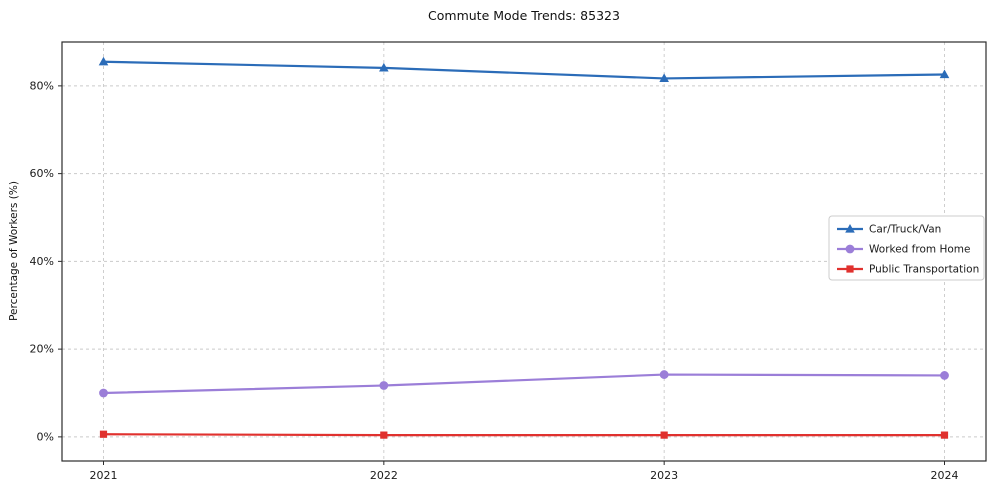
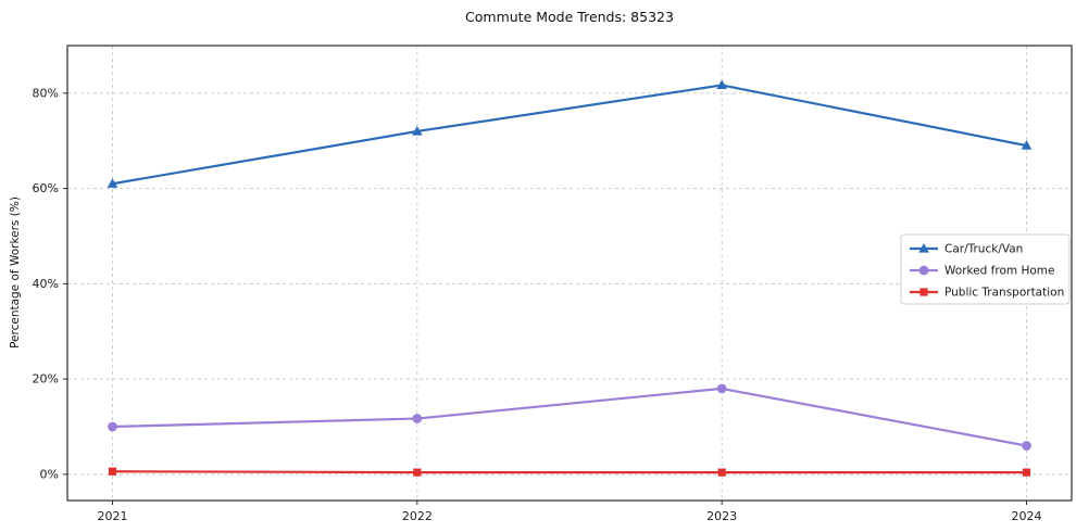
Car/Truck/Van/2021: 86% -> 61%
Car/Truck/Van/2022: 84% -> 72%
Worked from Home/2023: 14% -> 18%
Car/Truck/Van/2024: 83% -> 69%
Worked from Home/2024: 14% -> 6%
